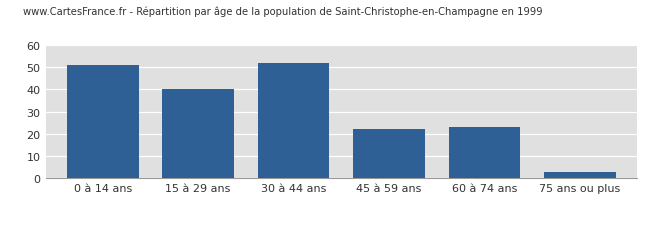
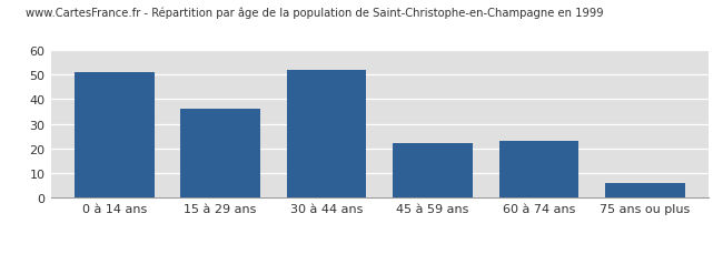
15 à 29 ans: 40 -> 36
75 ans ou plus: 3 -> 6
